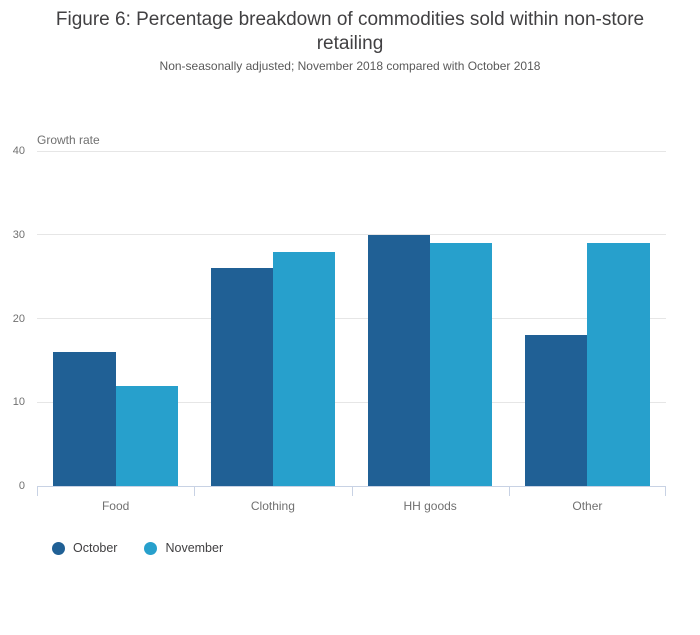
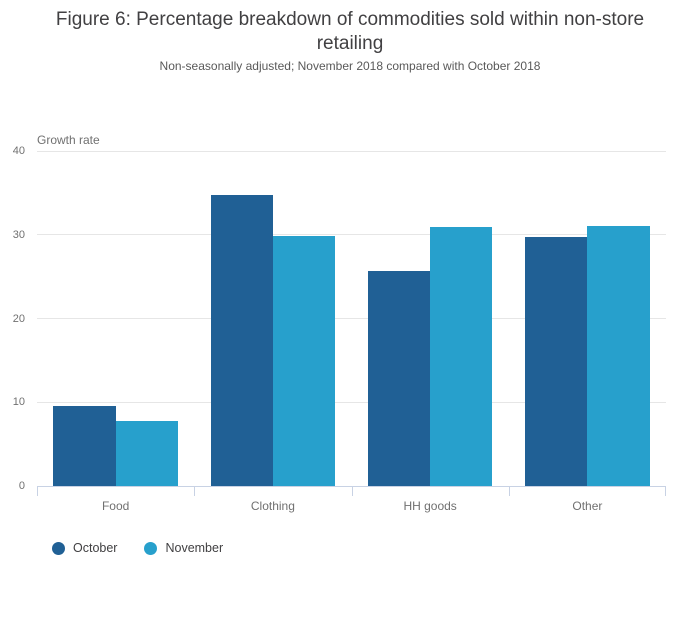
October/Food: 16 -> 10
November/Food: 12 -> 8
October/Clothing: 26 -> 35
November/Clothing: 28 -> 30
October/HH goods: 30 -> 26
November/HH goods: 29 -> 31
October/Other: 18 -> 30
November/Other: 29 -> 31
